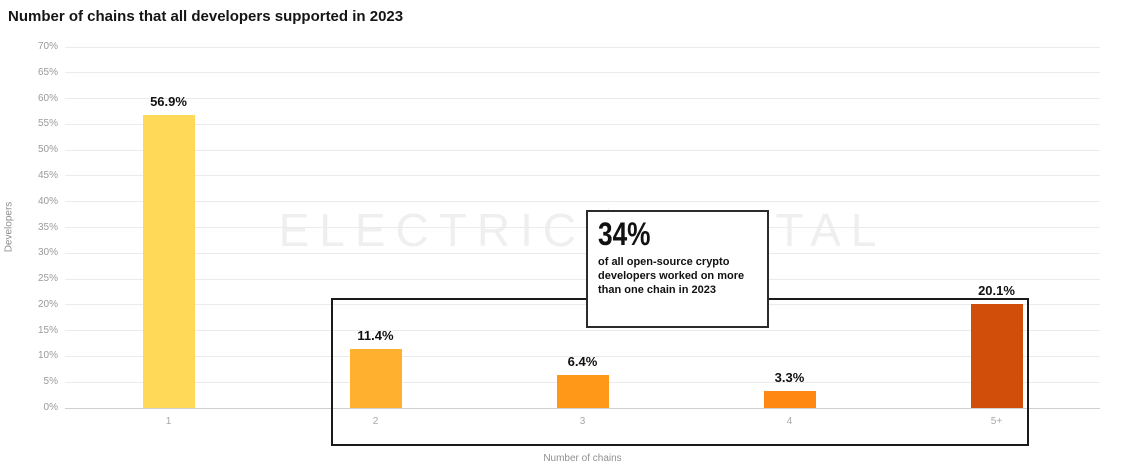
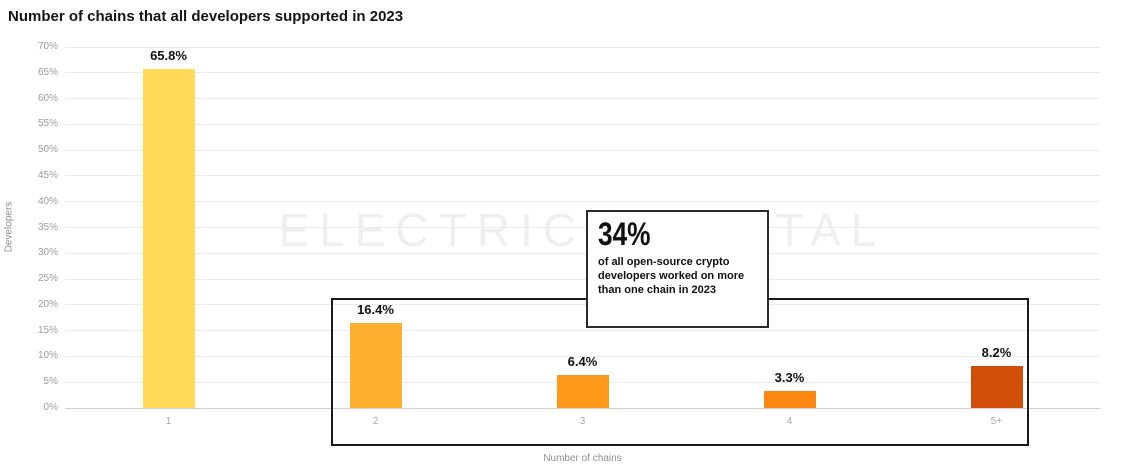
1: 56.9% -> 65.8%
2: 11.4% -> 16.4%
5+: 20.1% -> 8.2%
